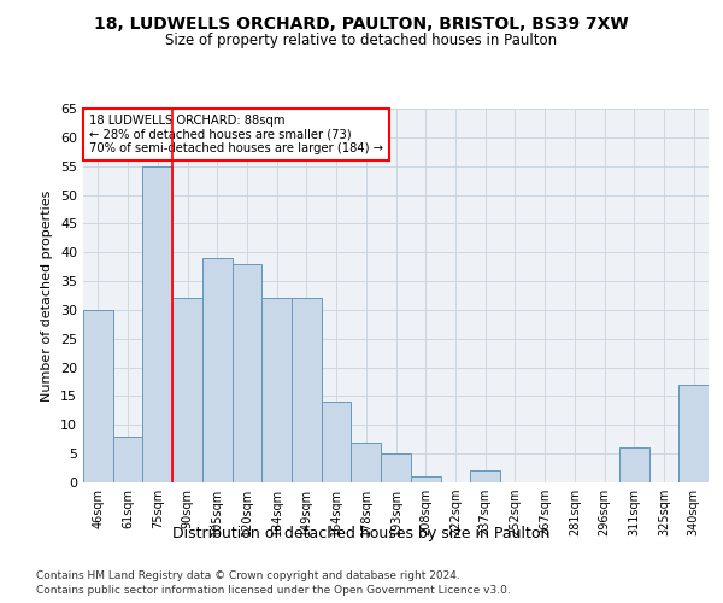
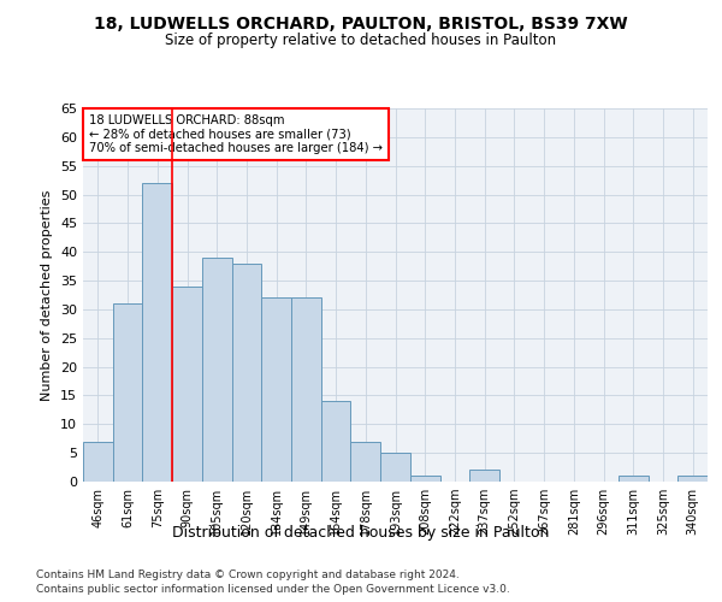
46sqm: 30 -> 7
61sqm: 8 -> 31
75sqm: 55 -> 52
90sqm: 32 -> 34
311sqm: 6 -> 1
340sqm: 17 -> 1
